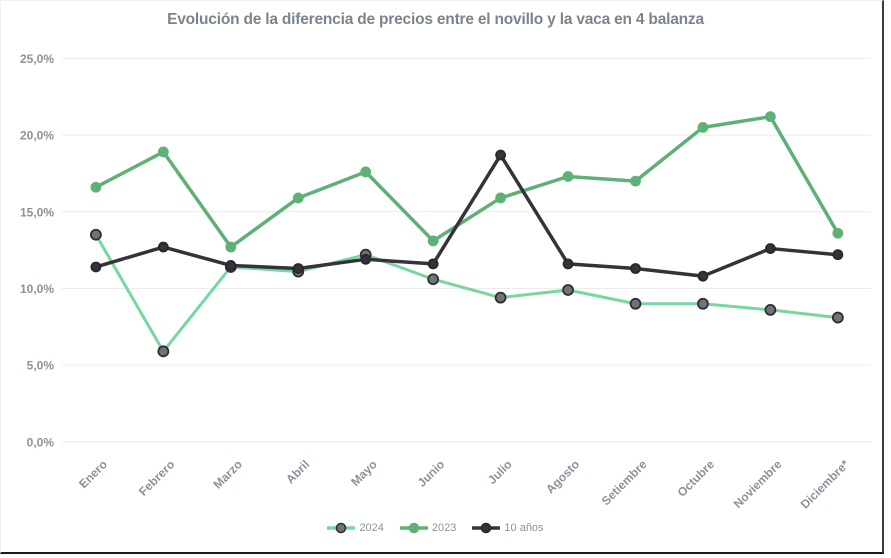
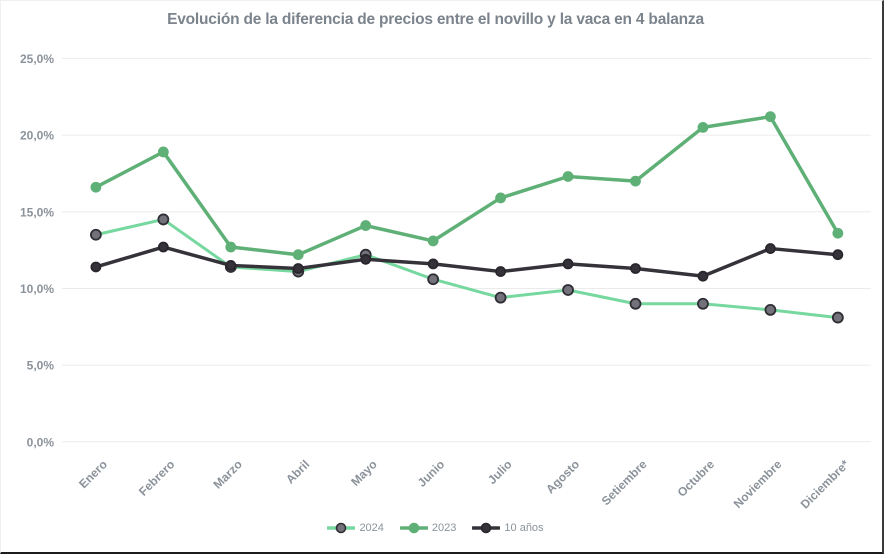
2024/Febrero: 5,9% -> 14,5%
2023/Abril: 15,9% -> 12,2%
2023/Mayo: 17,6% -> 14,1%
10 años/Julio: 18,7% -> 11,1%
